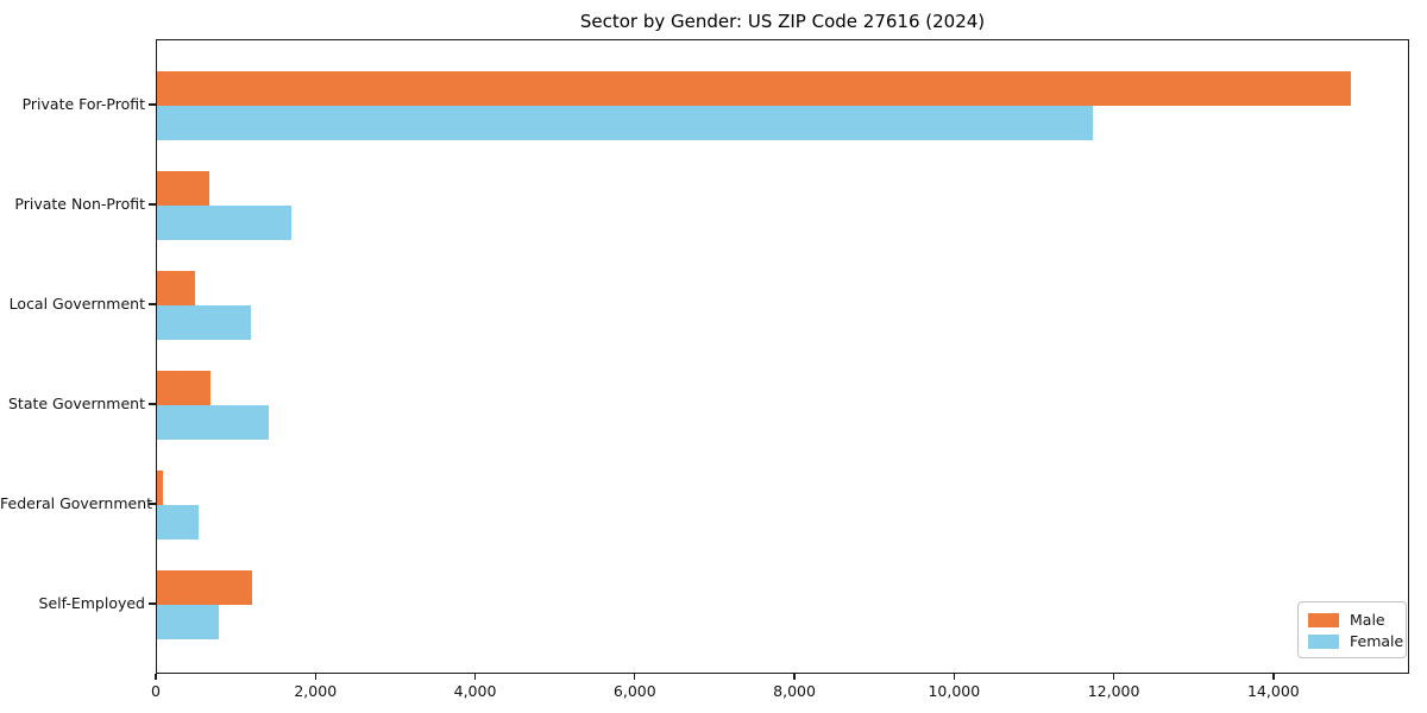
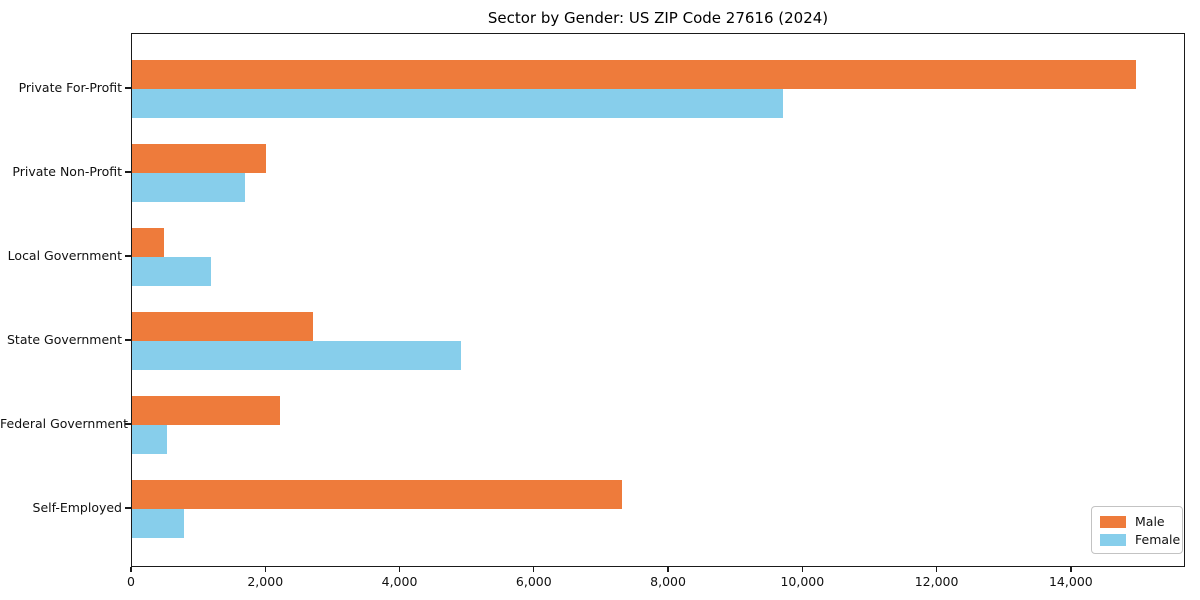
Female/Private For-Profit: 11700 -> 9700
Male/Private Non-Profit: 700 -> 2000
Male/State Government: 700 -> 2700
Female/State Government: 1400 -> 4900
Male/Federal Government: 100 -> 2200
Male/Self-Employed: 1200 -> 7300
